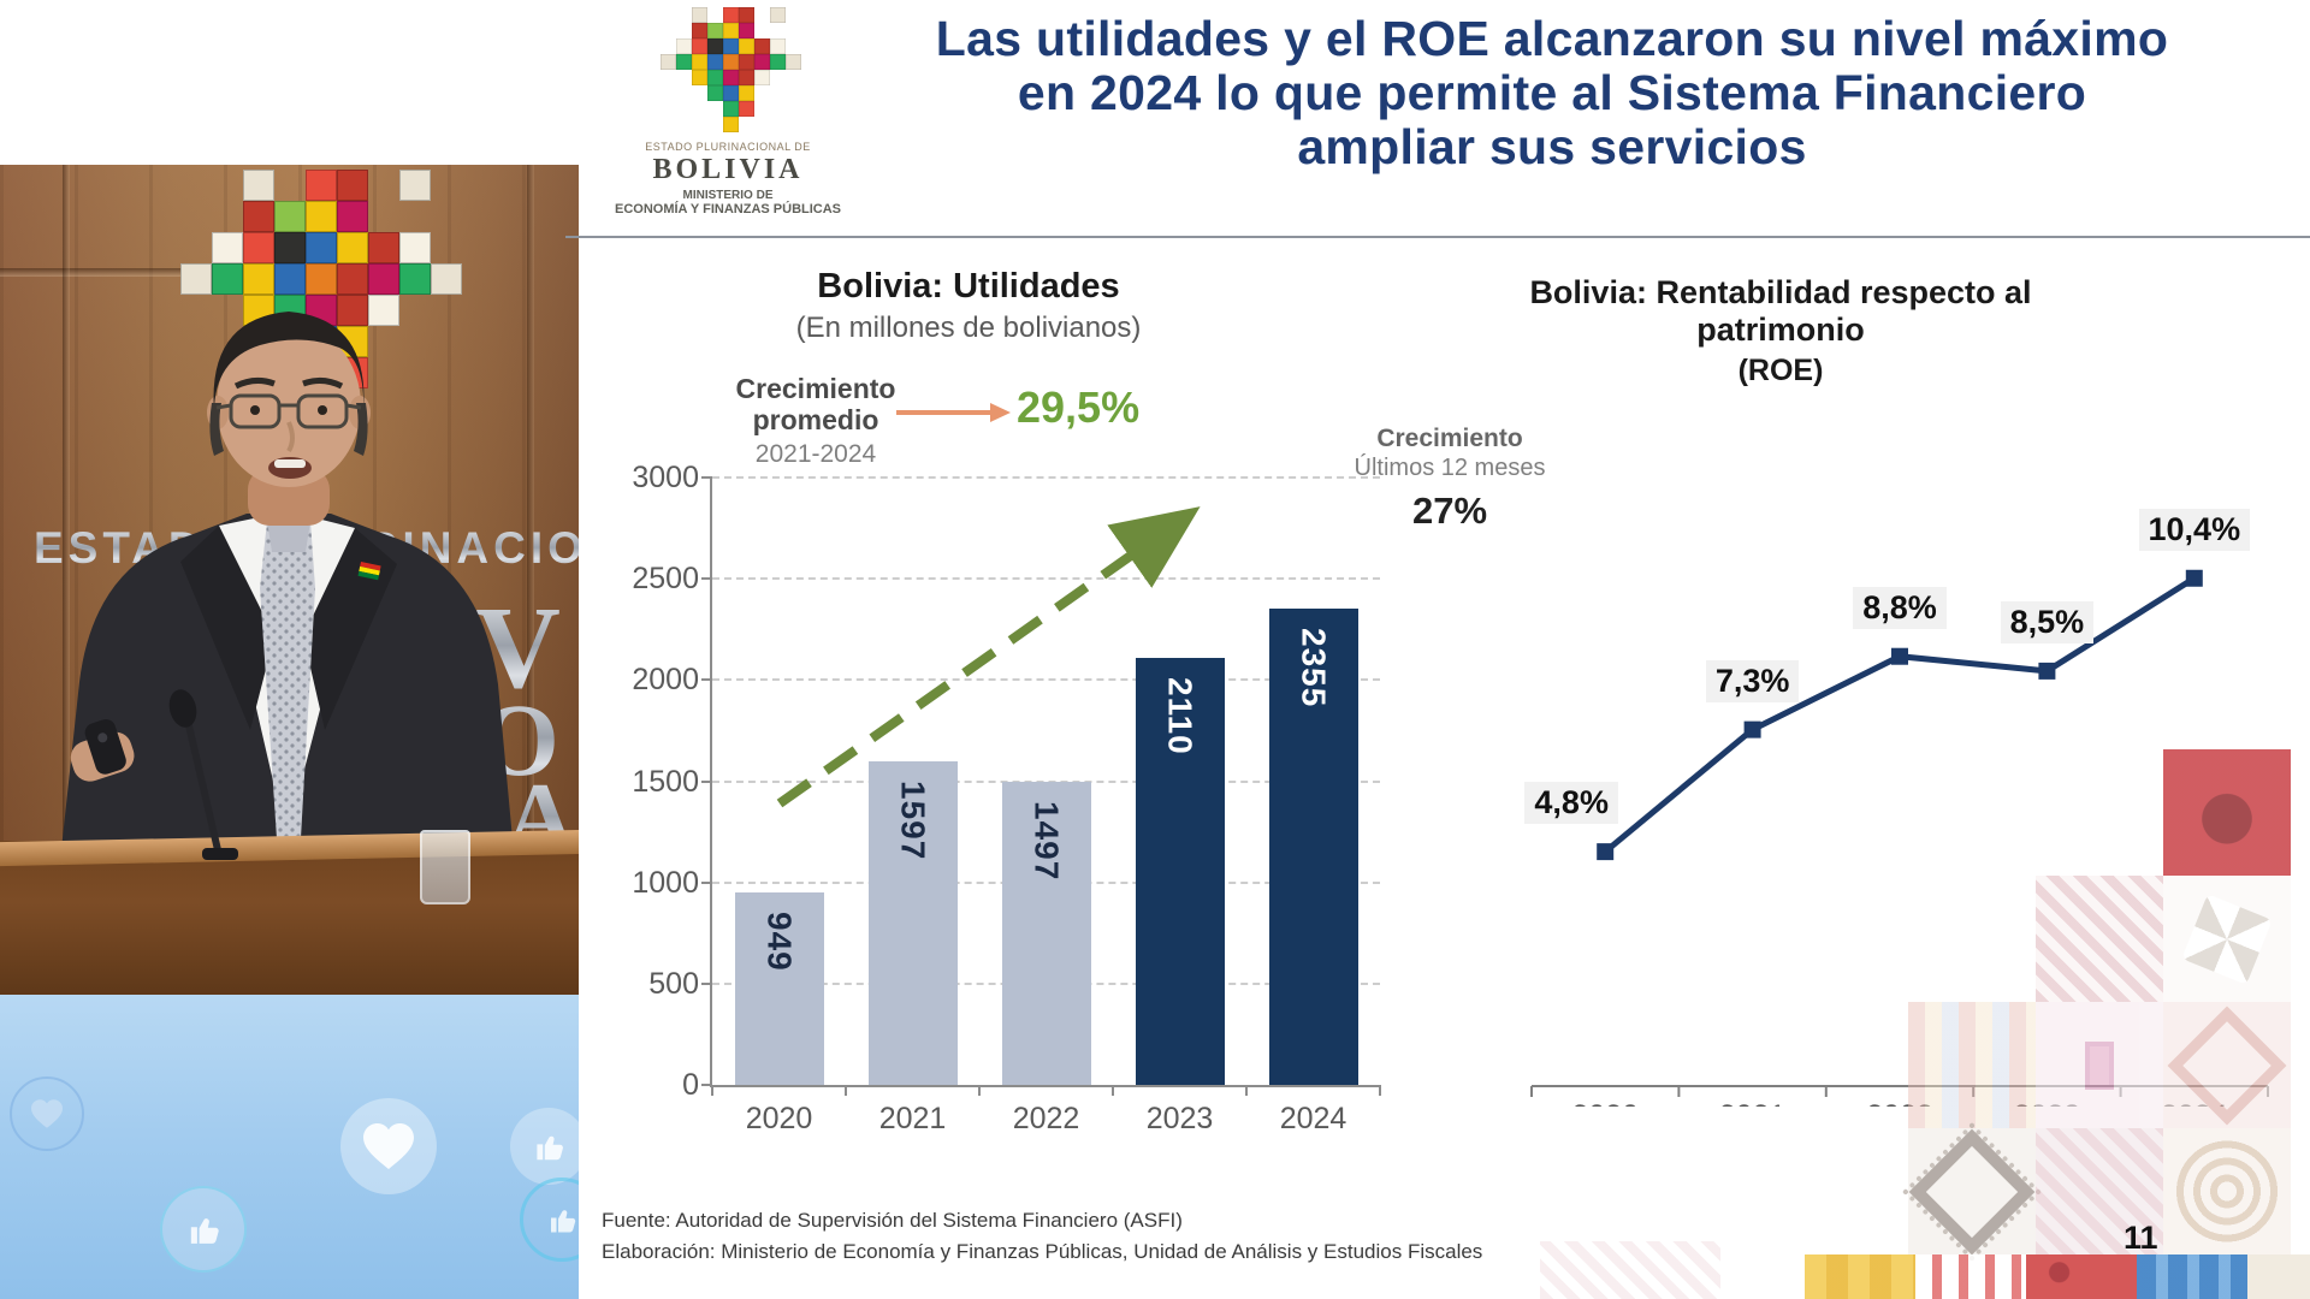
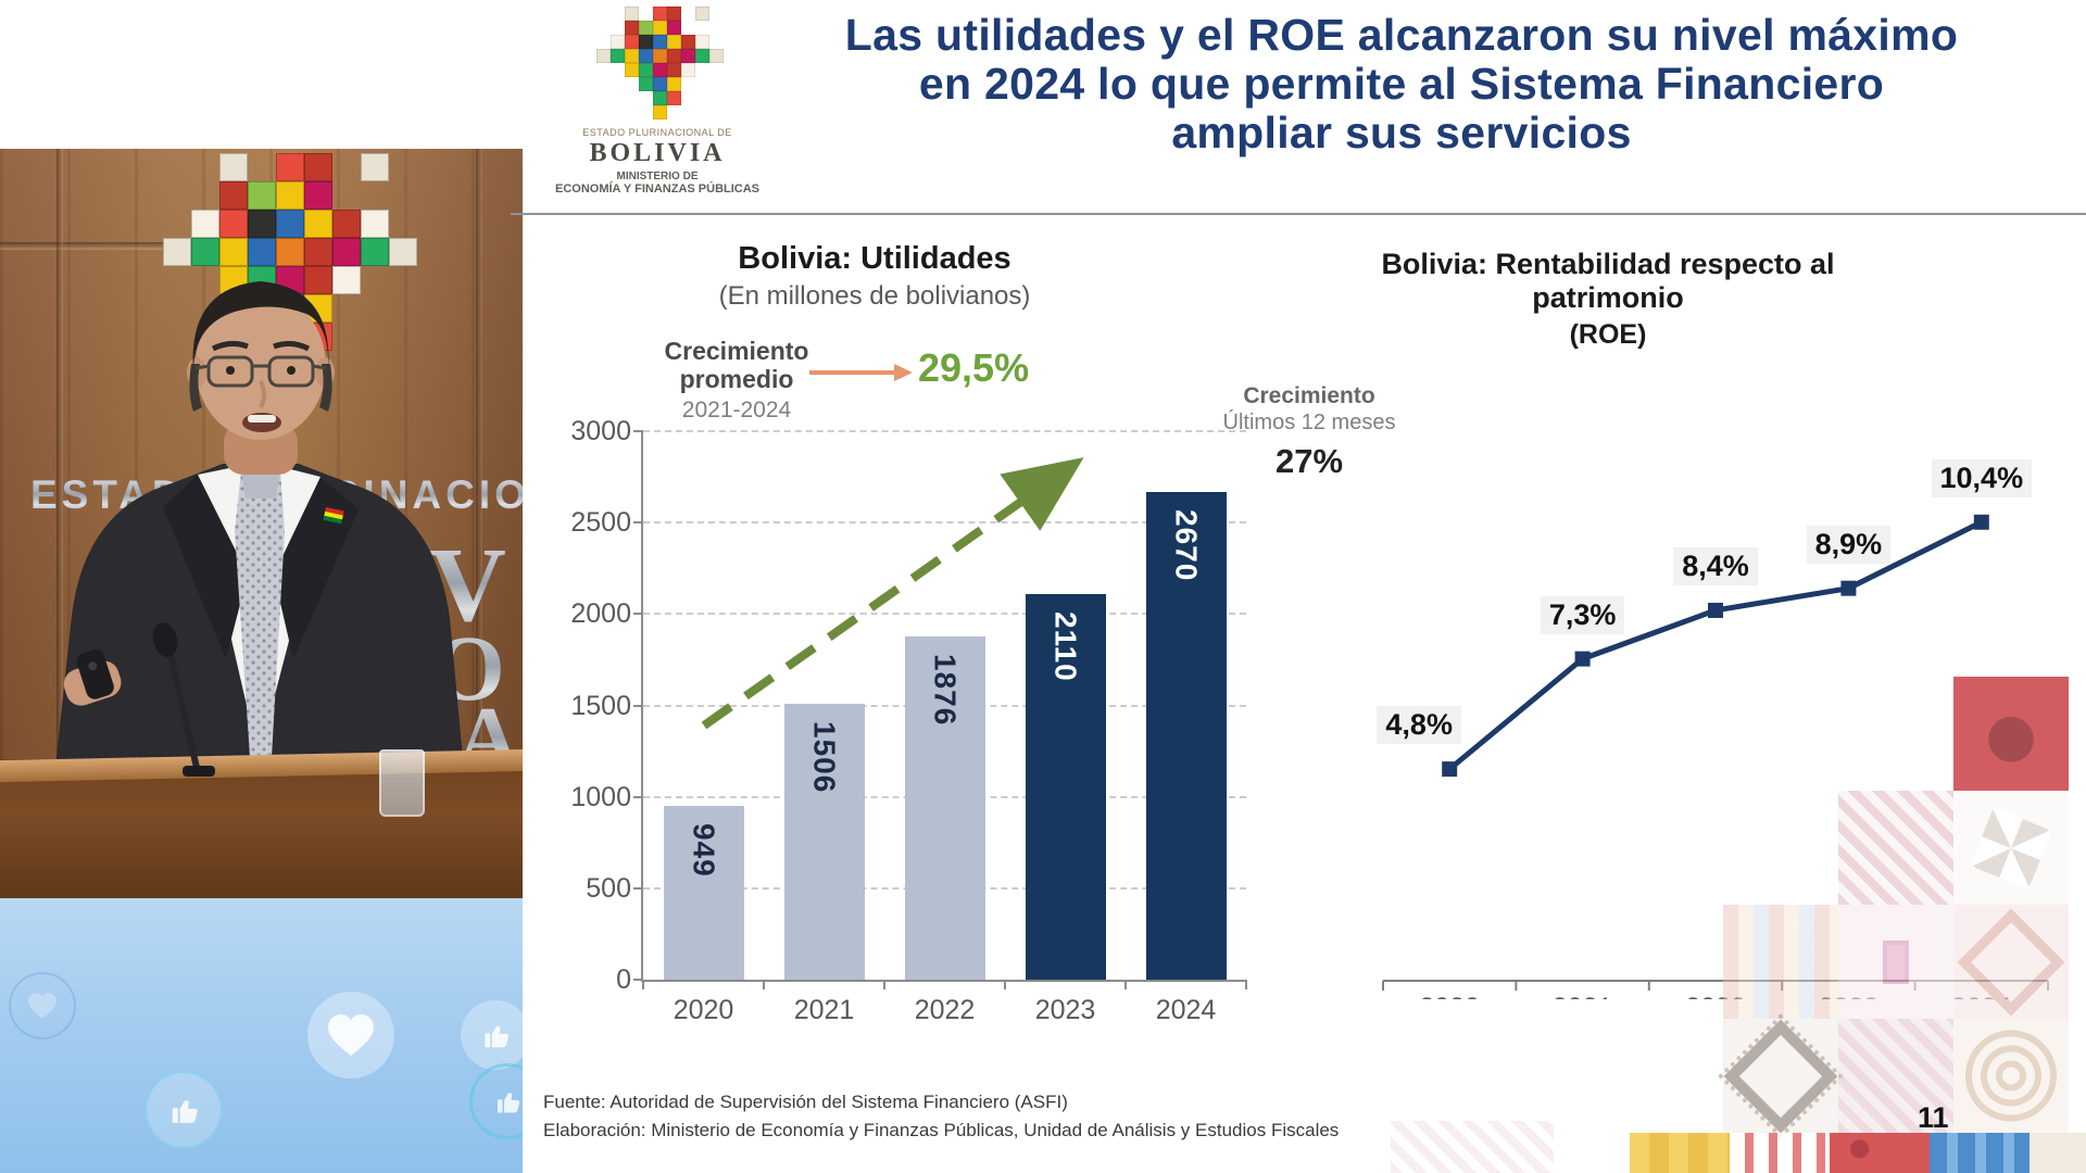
Bolivia: Utilidades/2021: 1597 -> 1506
Bolivia: Utilidades/2022: 1497 -> 1876
Bolivia: Utilidades/2024: 2355 -> 2670
Bolivia: Rentabilidad respecto al patrimonio/2022: 8,8% -> 8,4%
Bolivia: Rentabilidad respecto al patrimonio/2023: 8,5% -> 8,9%
